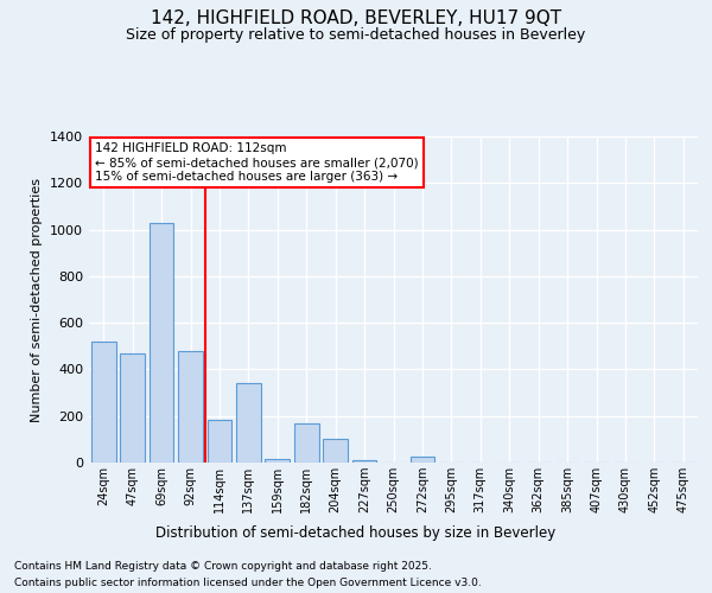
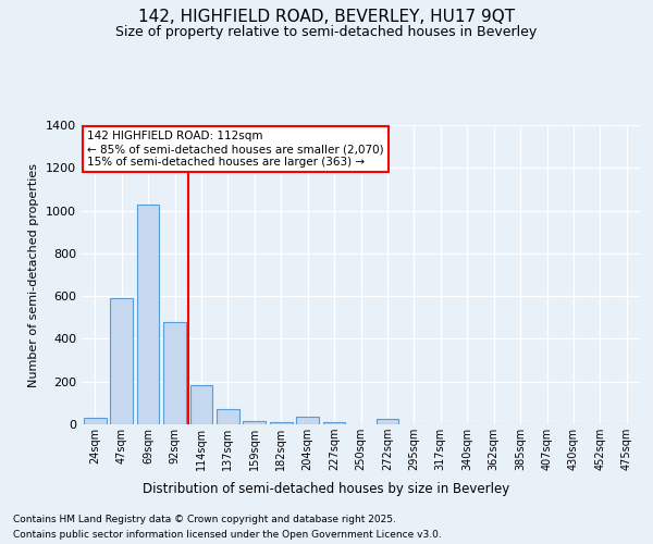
24sqm: 520 -> 30
47sqm: 470 -> 590
137sqm: 340 -> 70
182sqm: 170 -> 10
204sqm: 100 -> 40
